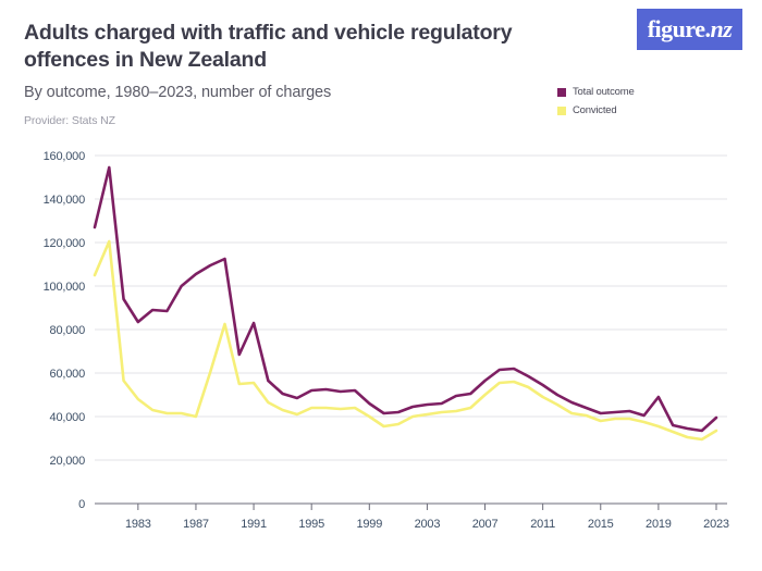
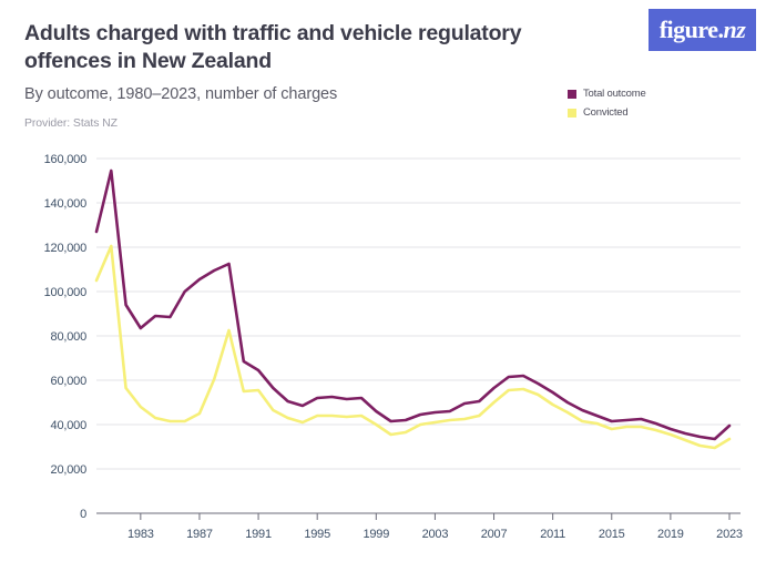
Convicted/1987: 40000 -> 45000
Total outcome/1991: 83000 -> 64000
Total outcome/2019: 49000 -> 38000
